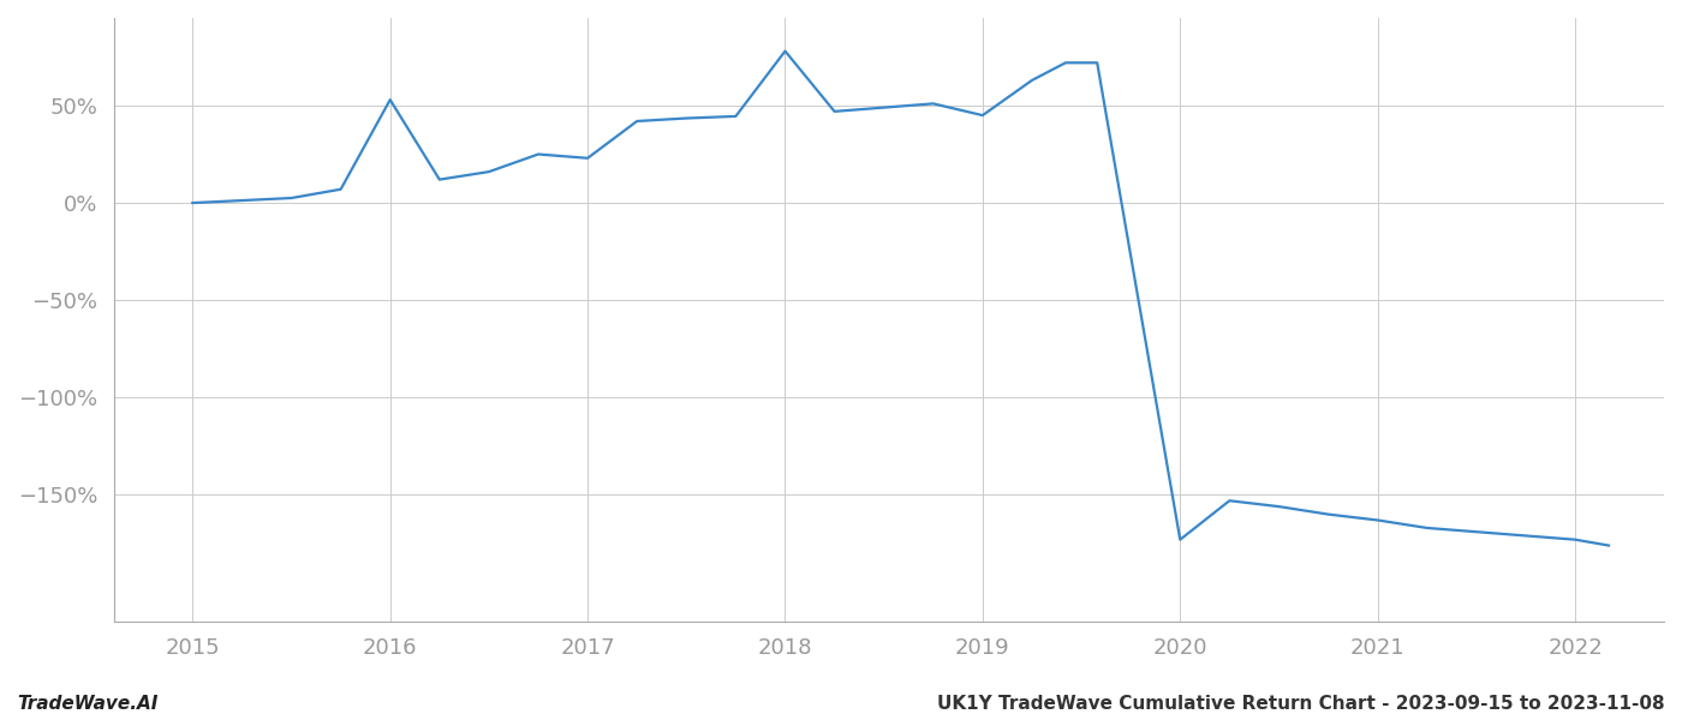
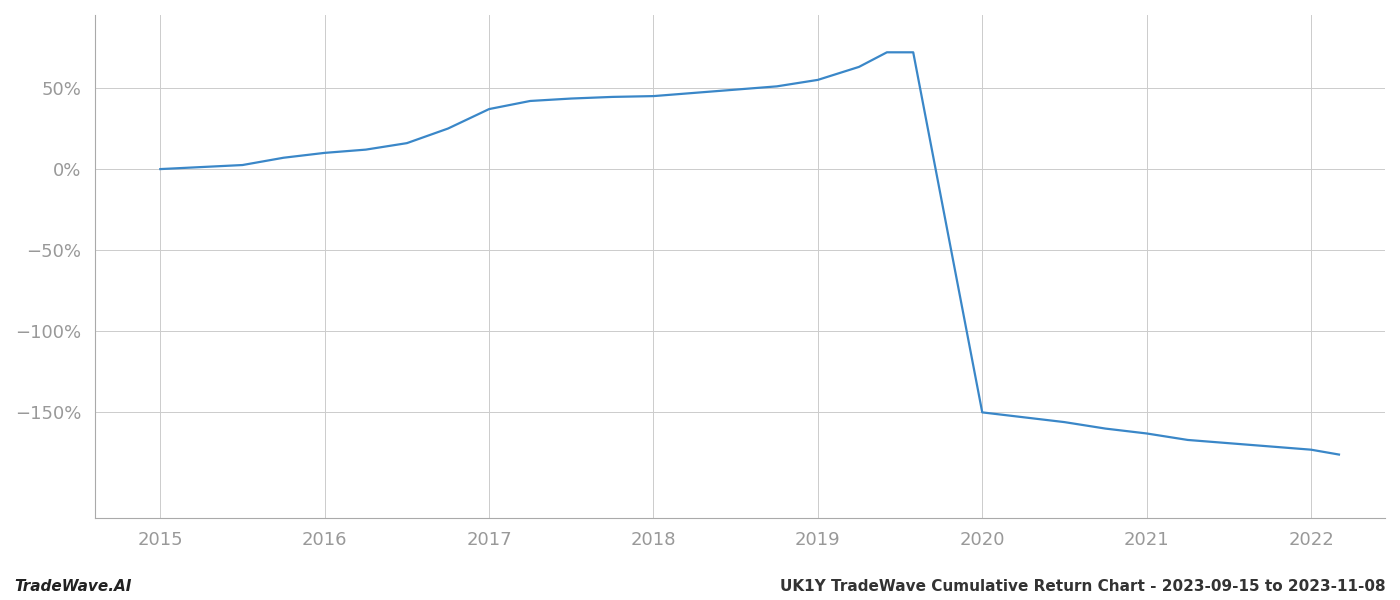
2016: 53% -> 10%
2017: 23% -> 37%
2018: 78% -> 45%
2019: 45% -> 55%
2020: -173% -> -150%
